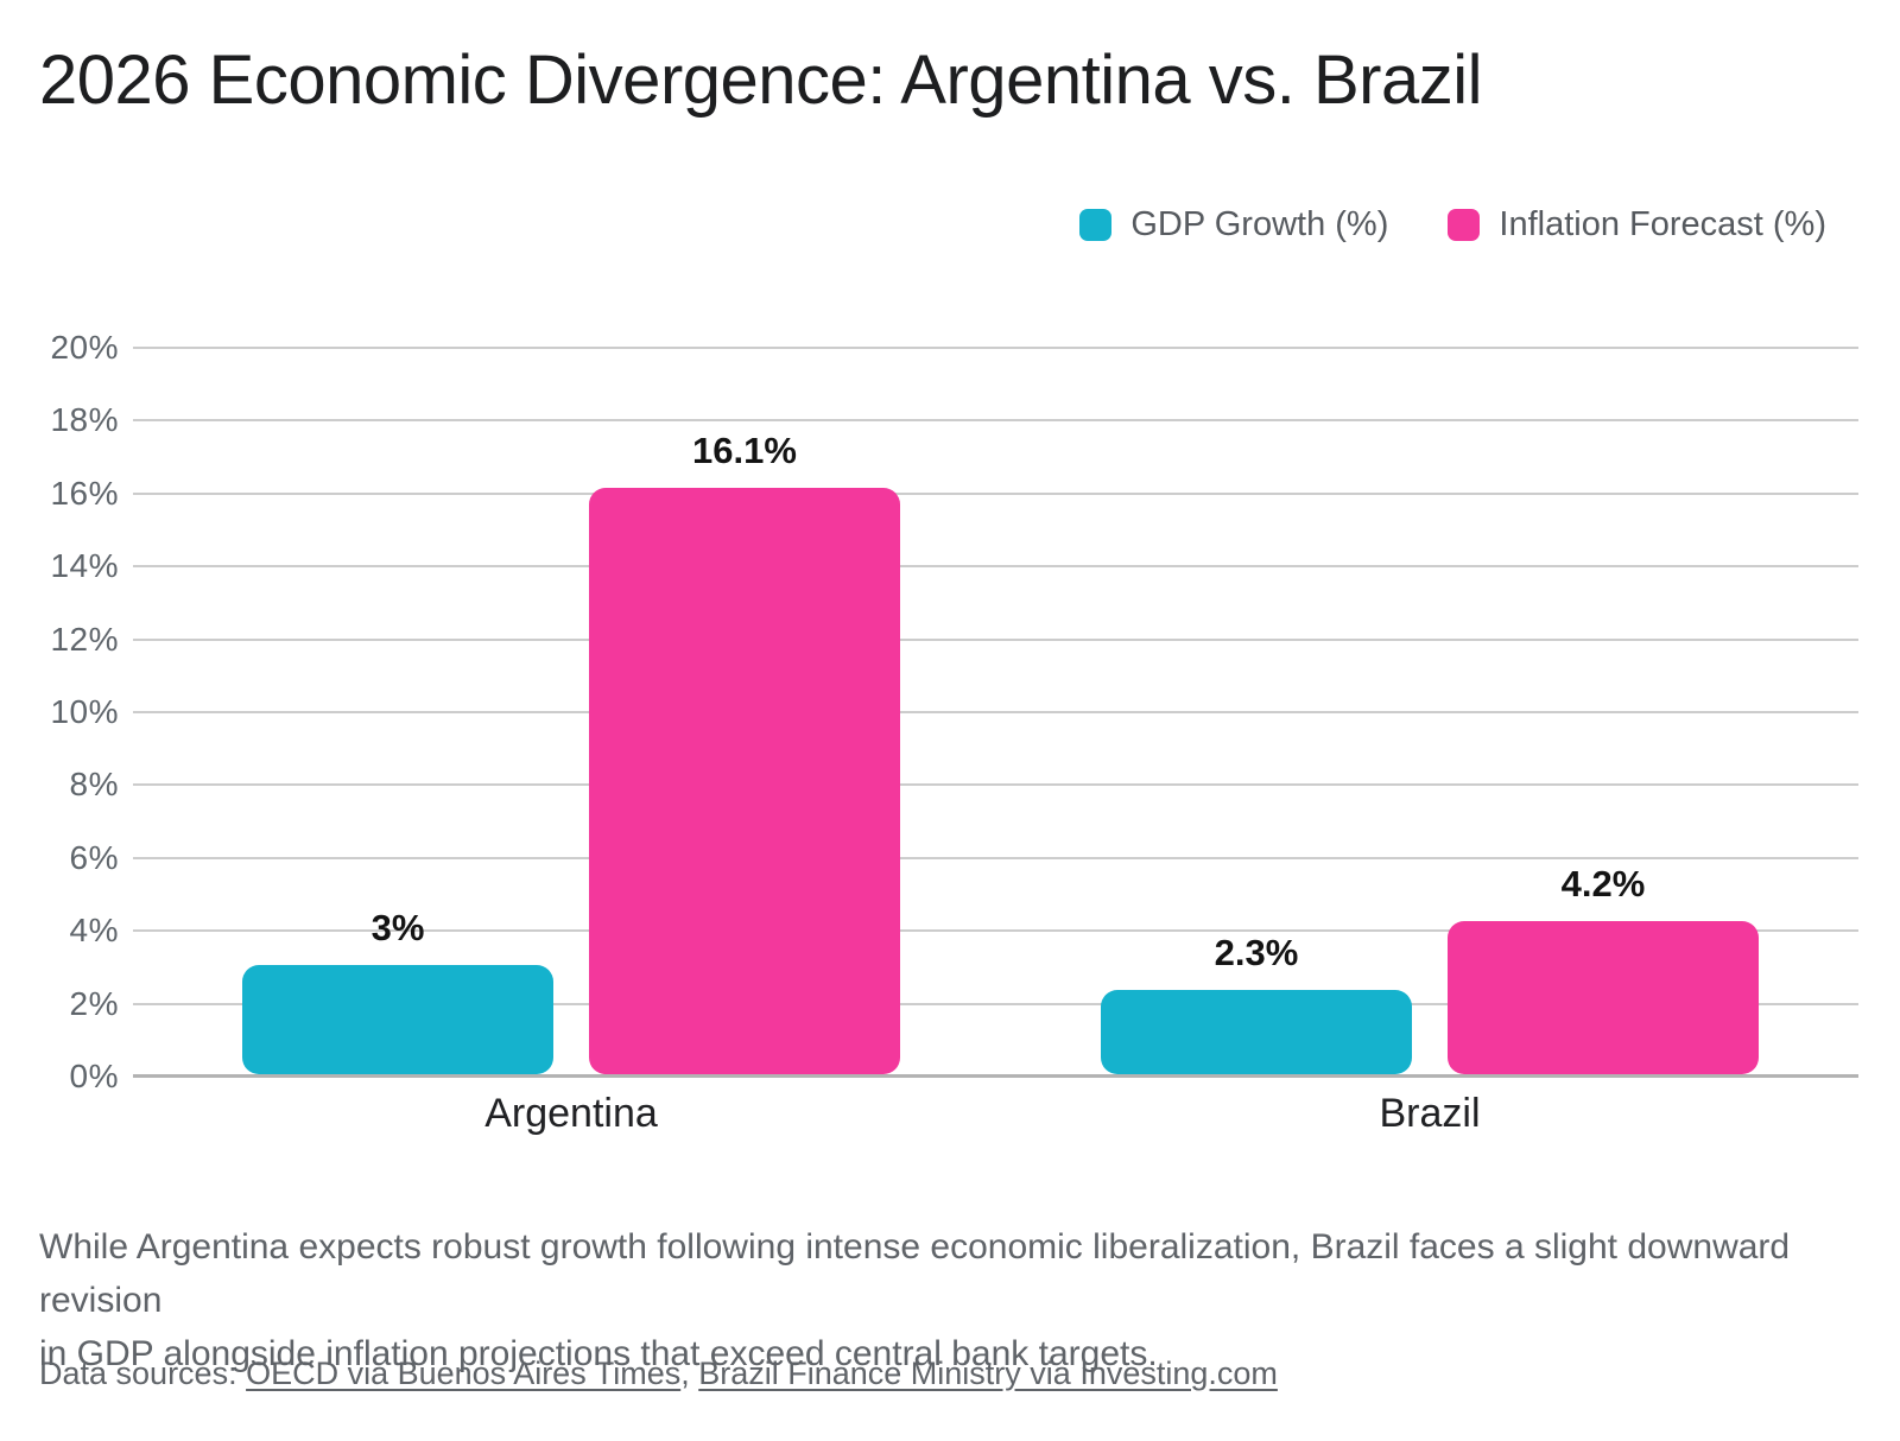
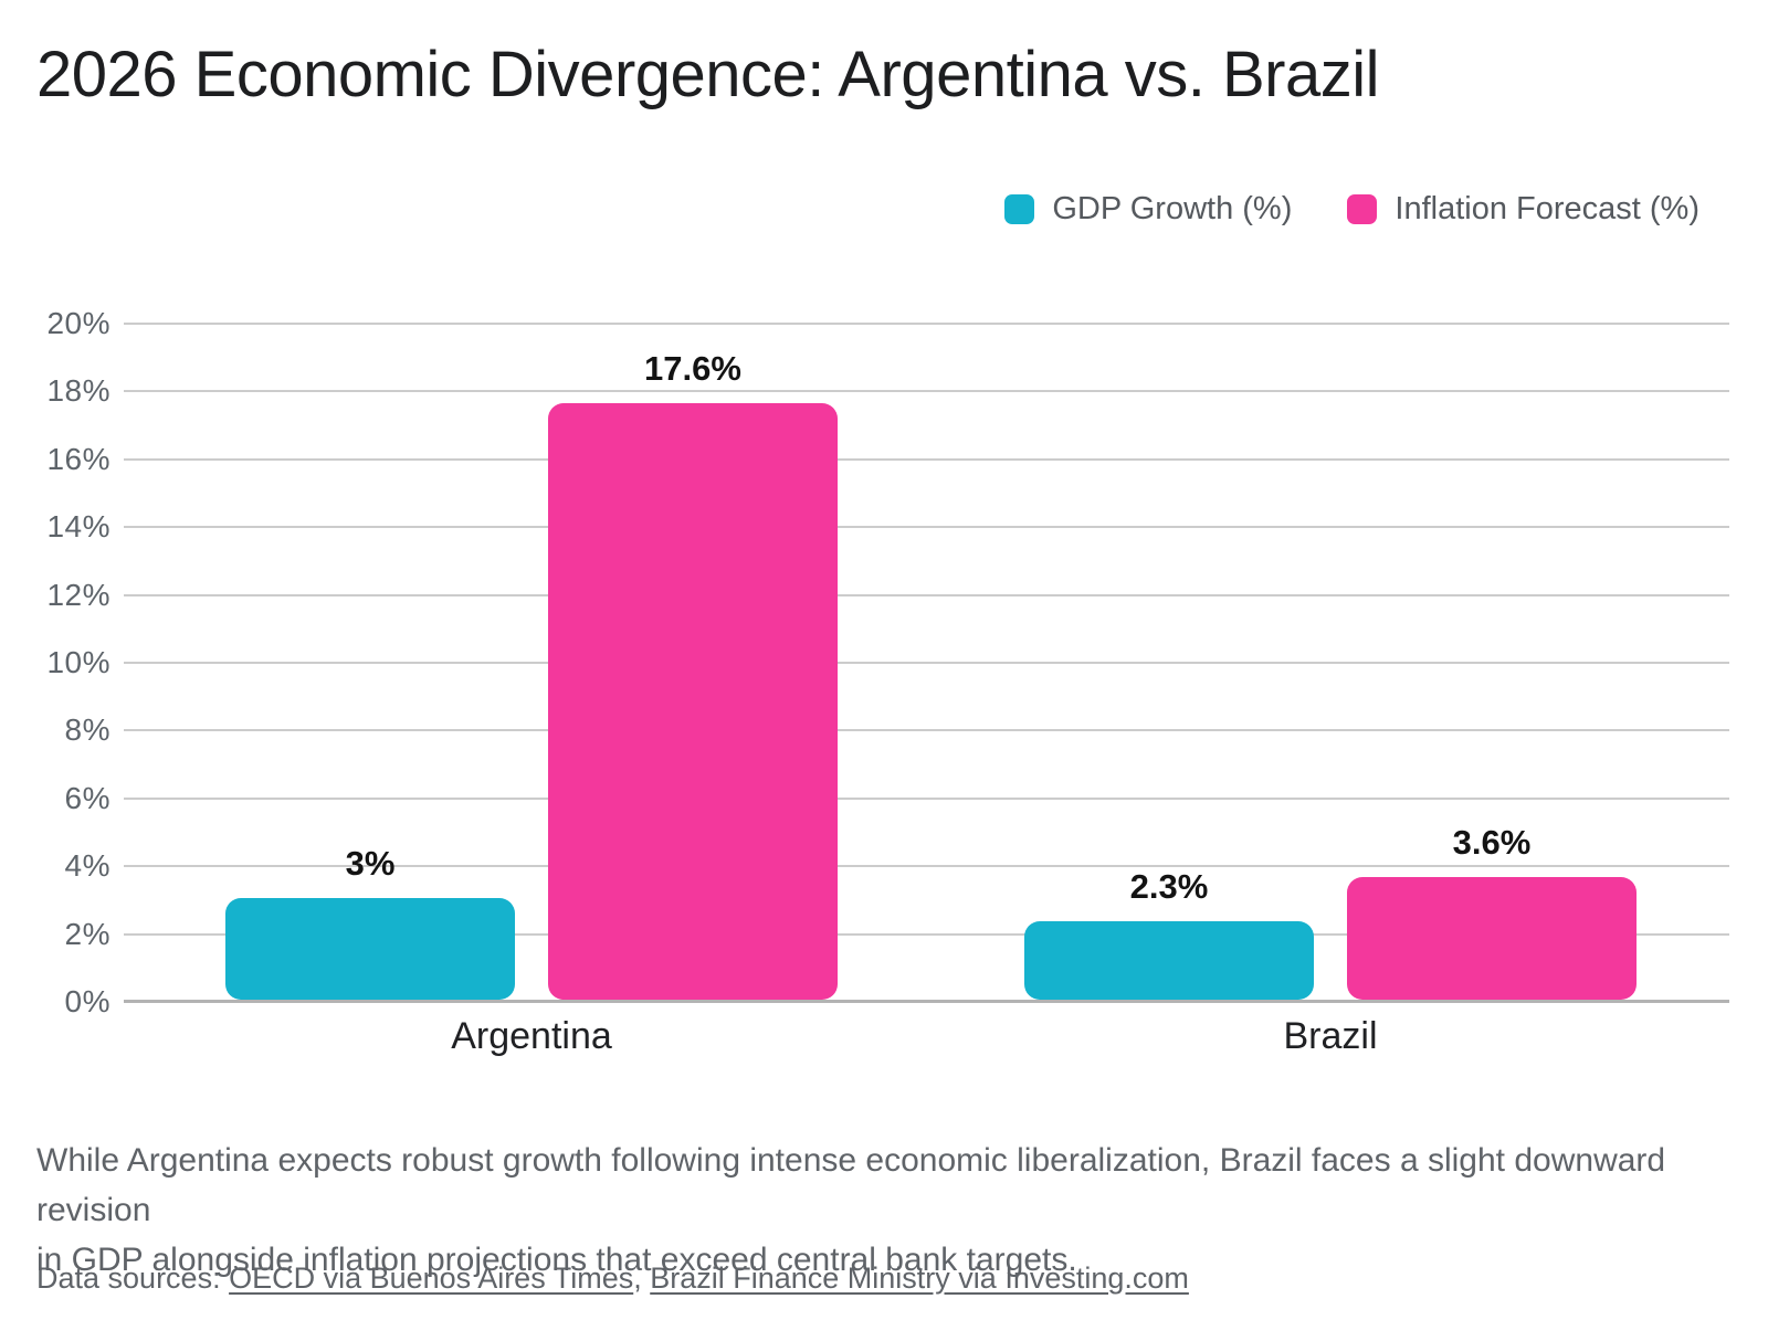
Inflation Forecast (%)/Argentina: 16.1% -> 17.6%
Inflation Forecast (%)/Brazil: 4.2% -> 3.6%
